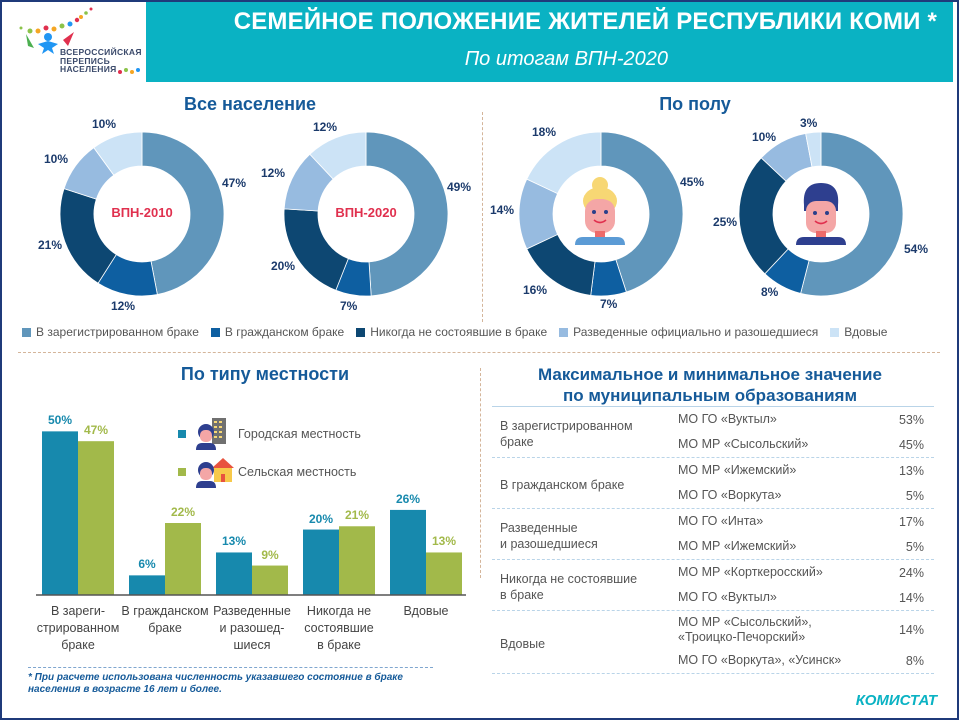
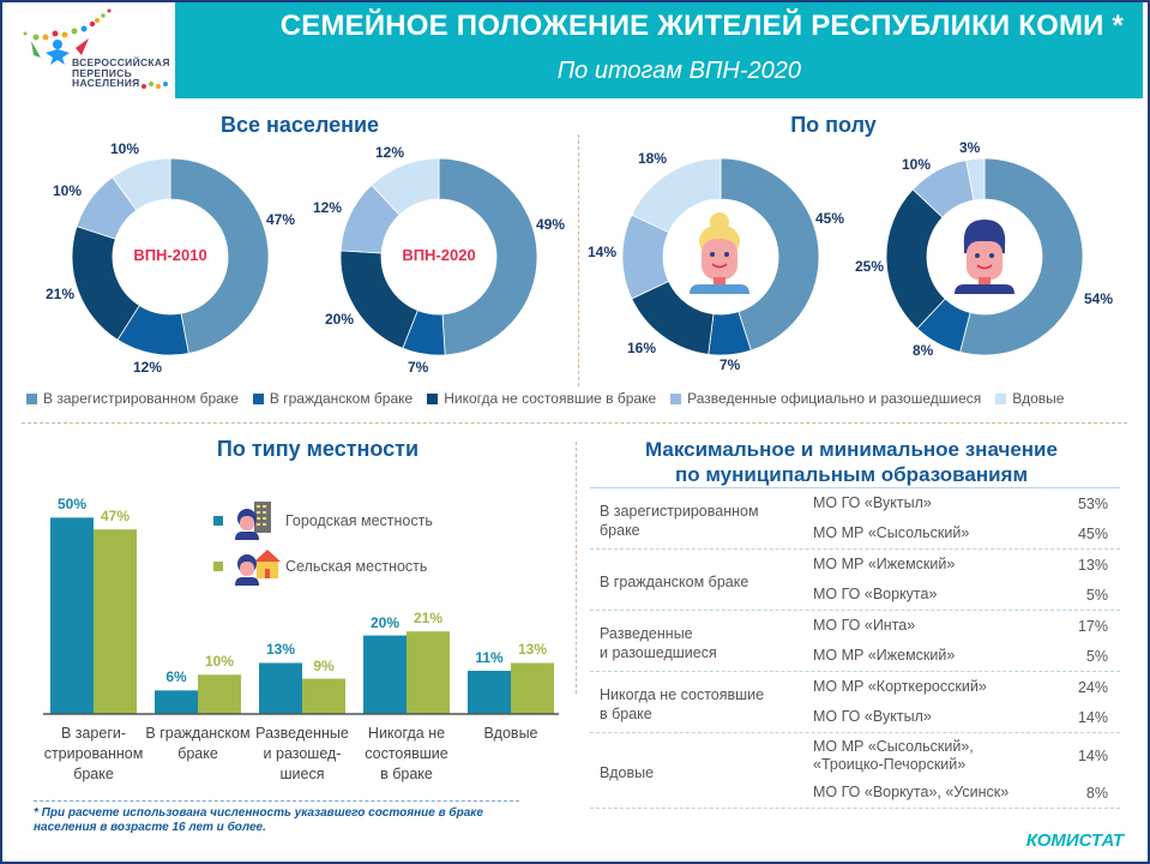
По типу местности/Сельская местность/В гражданском браке: 22% -> 10%
По типу местности/Городская местность/Вдовые: 26% -> 11%
